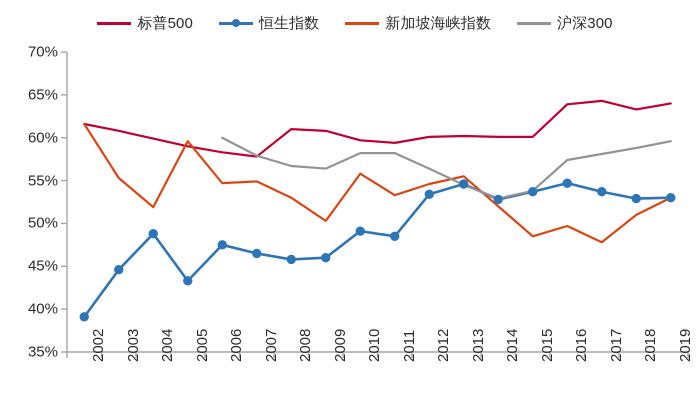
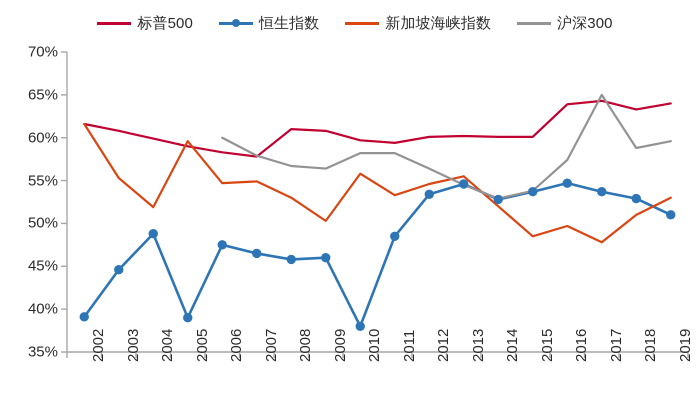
恒生指数/2005: 43% -> 39%
恒生指数/2010: 49% -> 38%
沪深300/2017: 58% -> 65%
恒生指数/2019: 53% -> 51%
